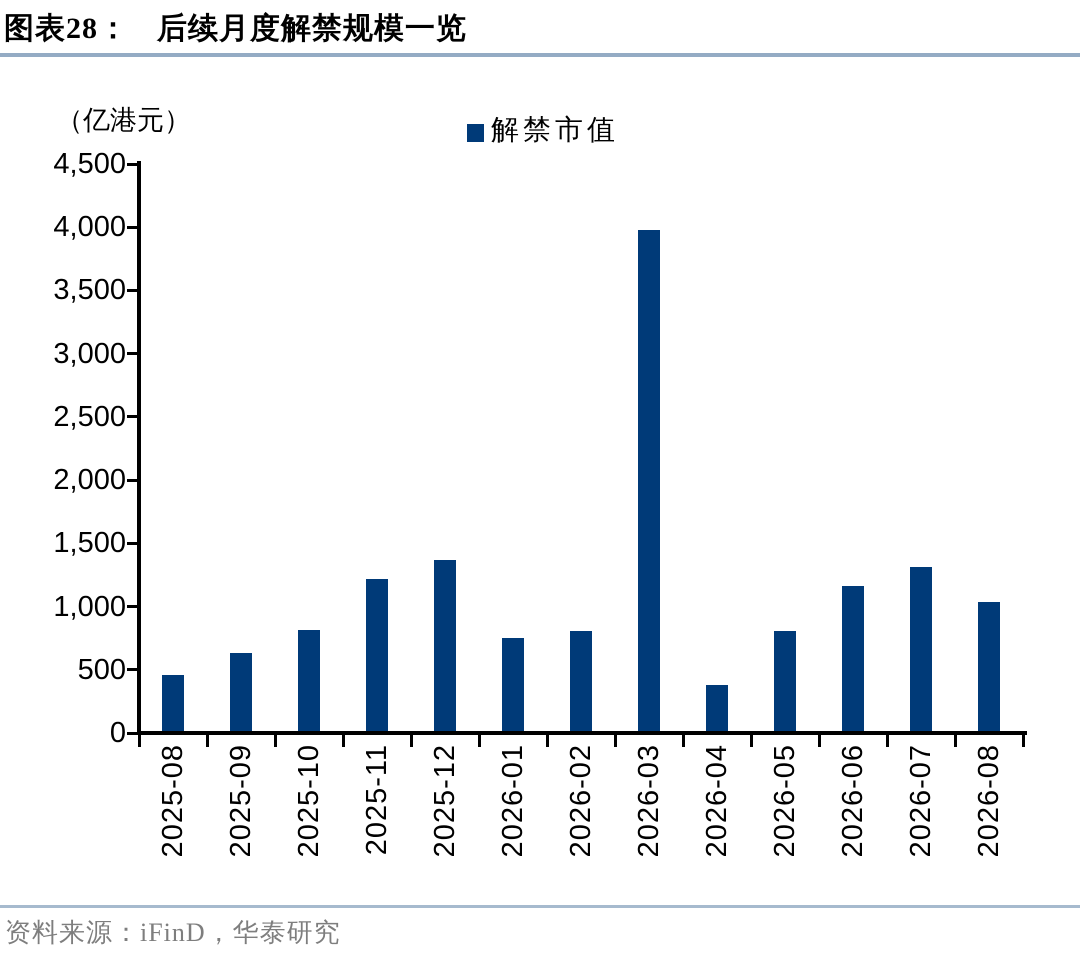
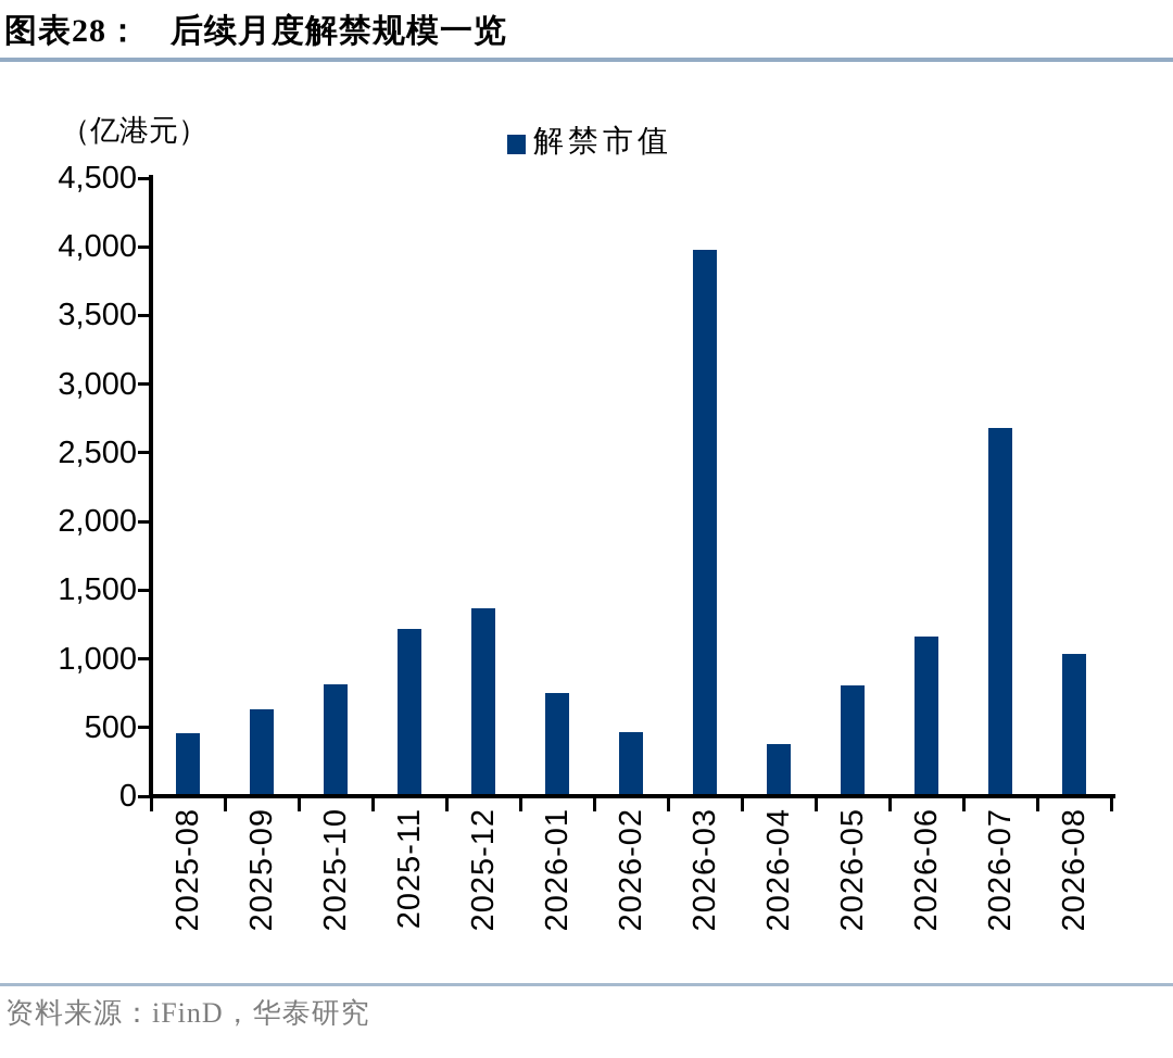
2026-02: 810 -> 460
2026-07: 1310 -> 2680
